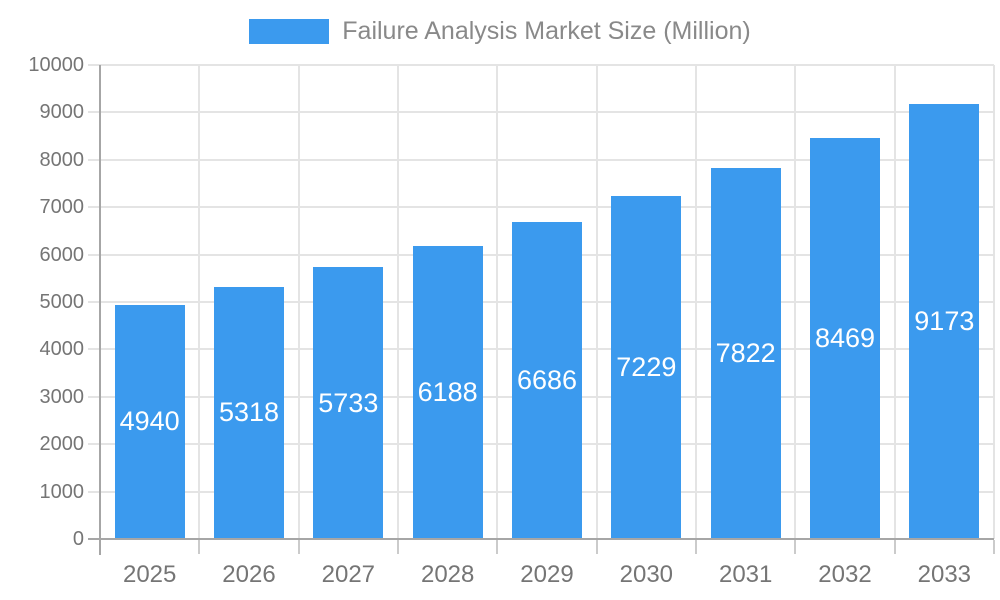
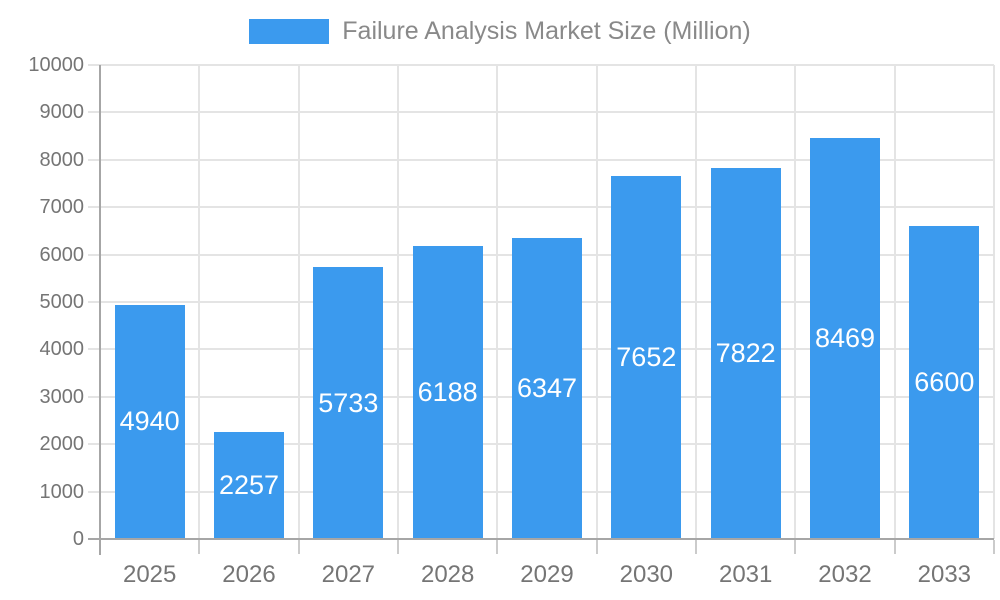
2026: 5318 -> 2257
2029: 6686 -> 6347
2030: 7229 -> 7652
2033: 9173 -> 6600
